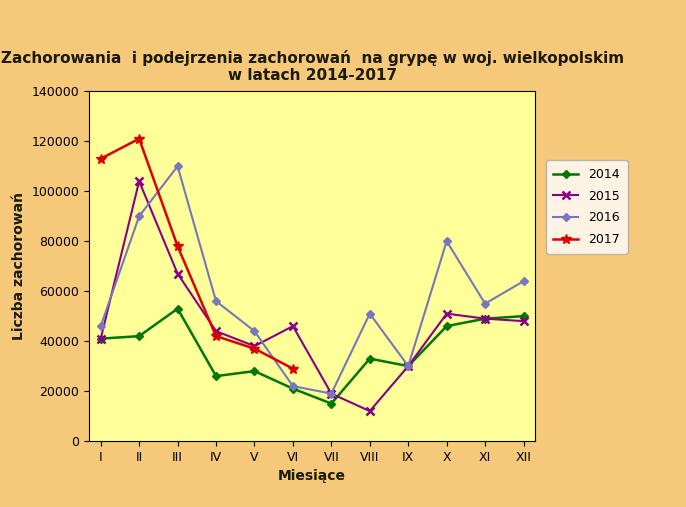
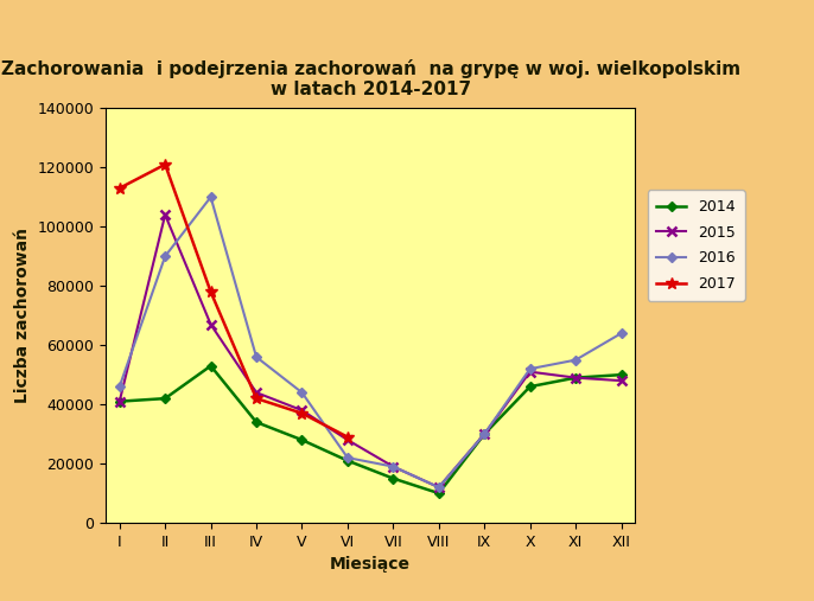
2014/IV: 26000 -> 34000
2015/VI: 46000 -> 28000
2014/VIII: 33000 -> 10000
2016/VIII: 51000 -> 12000
2016/X: 80000 -> 52000
